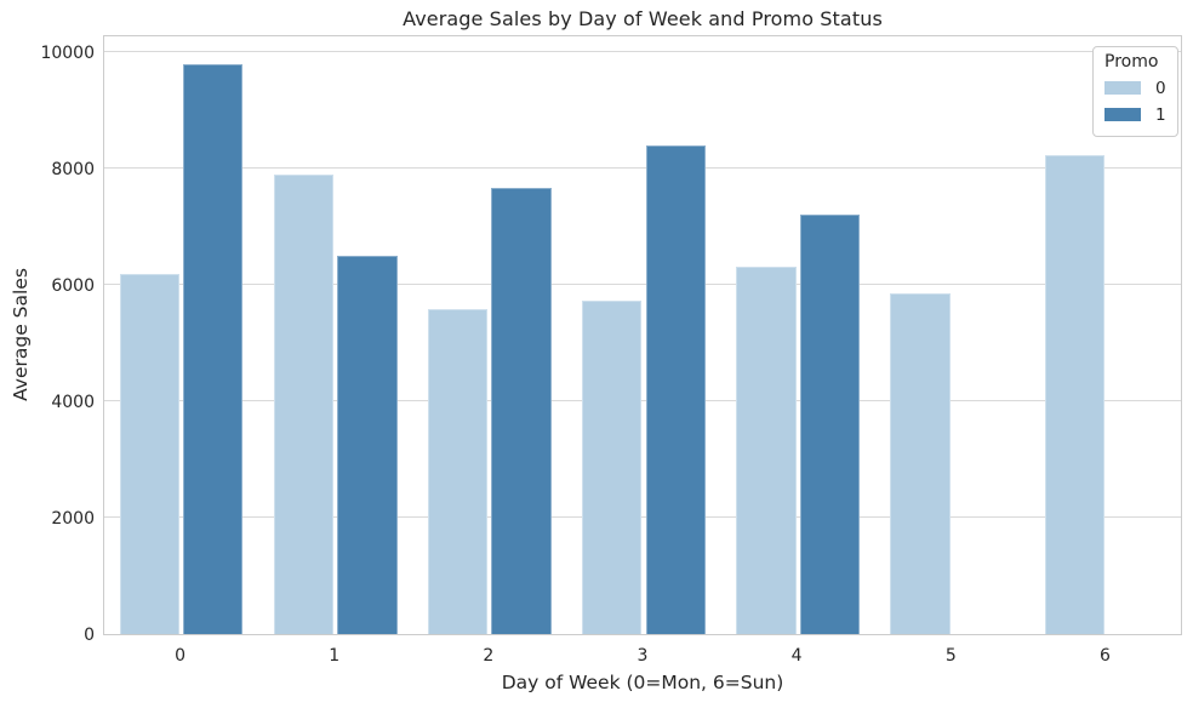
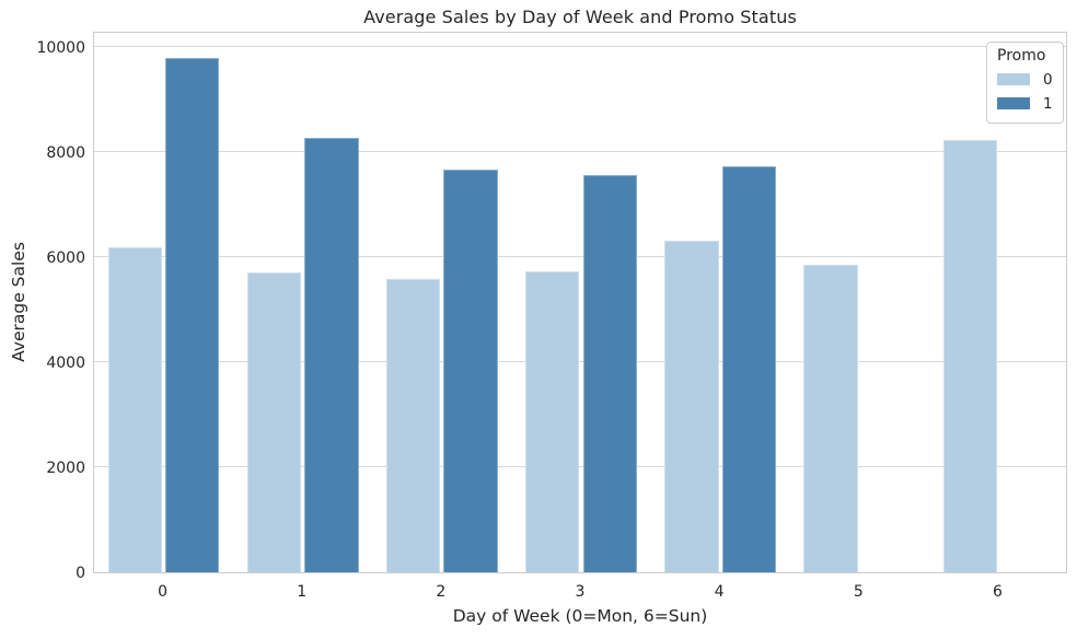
0/1: 7900 -> 5700
1/1: 6500 -> 8300
1/3: 8400 -> 7600
1/4: 7200 -> 7700
